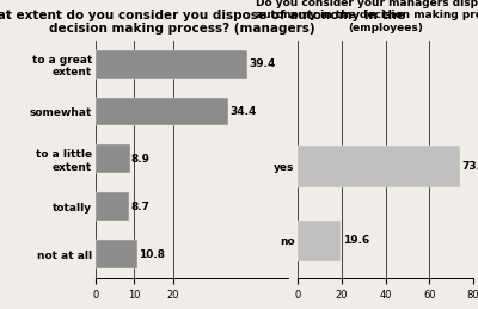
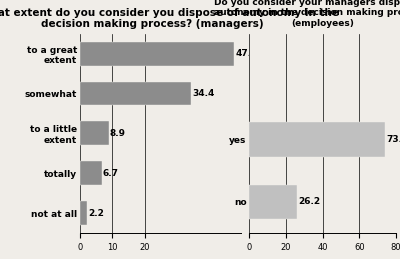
to a great extent: 39.4 -> 47.8
totally: 8.7 -> 6.7
not at all: 10.8 -> 2.2
no: 19.6 -> 26.2
